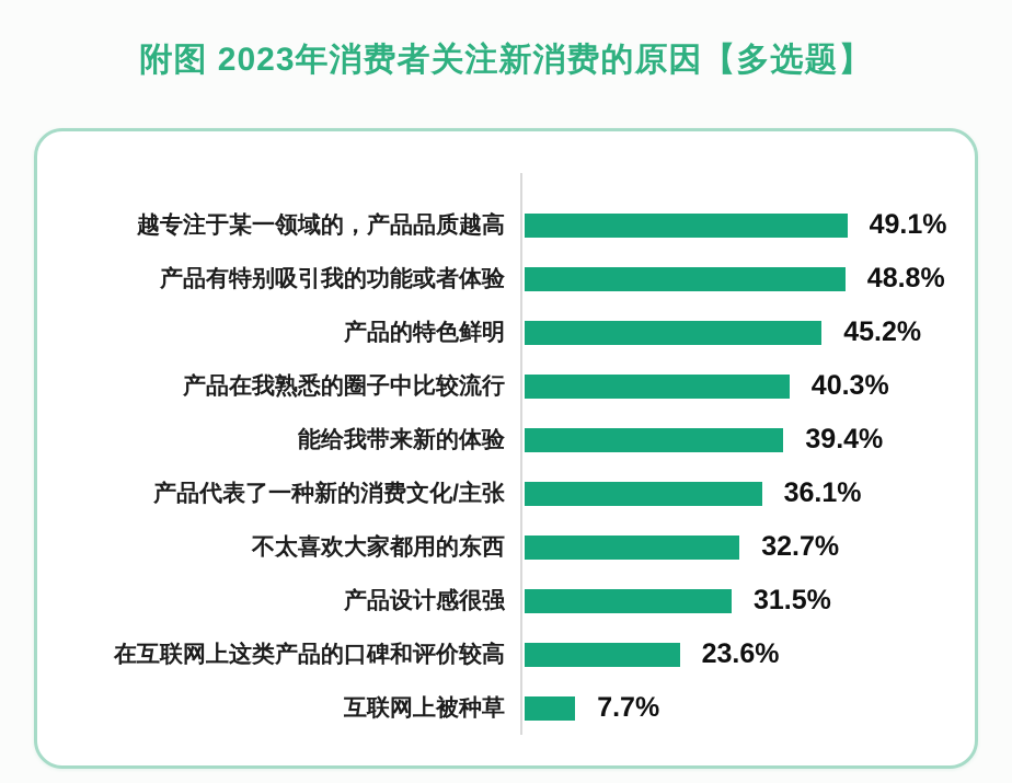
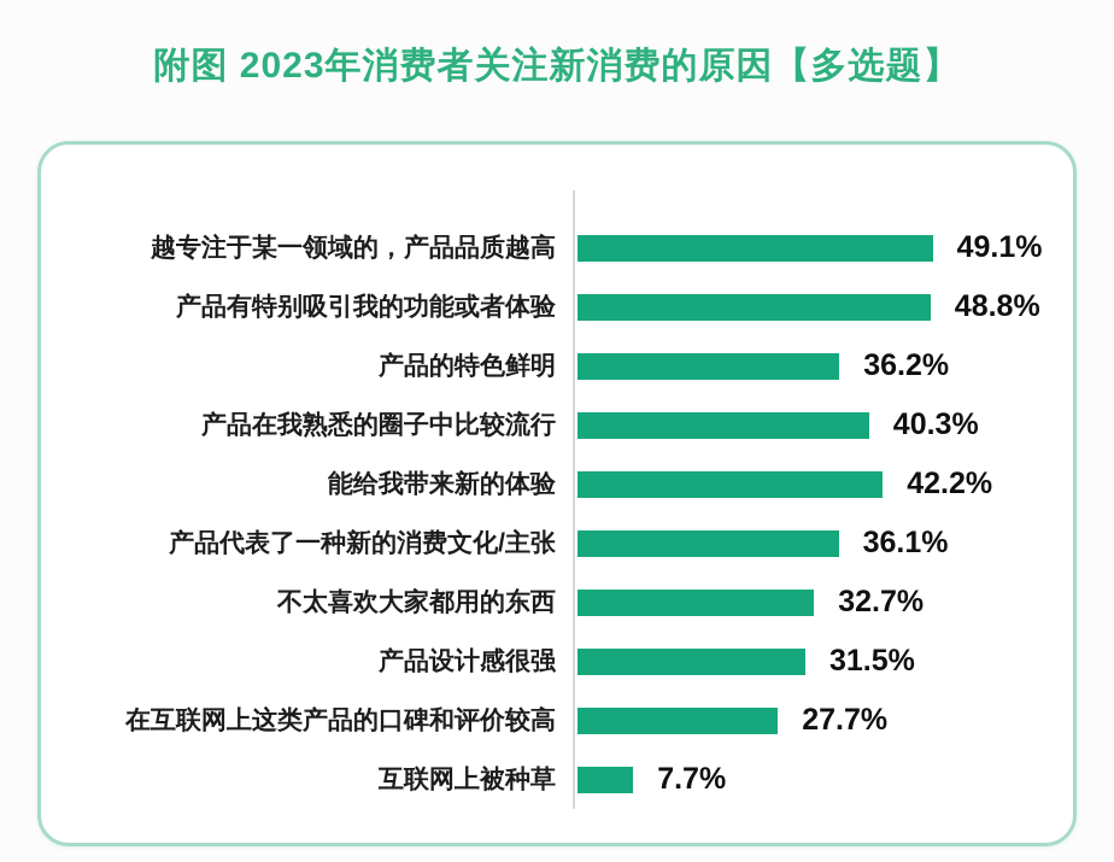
产品的特色鲜明: 45.2% -> 36.2%
能给我带来新的体验: 39.4% -> 42.2%
在互联网上这类产品的口碑和评价较高: 23.6% -> 27.7%
